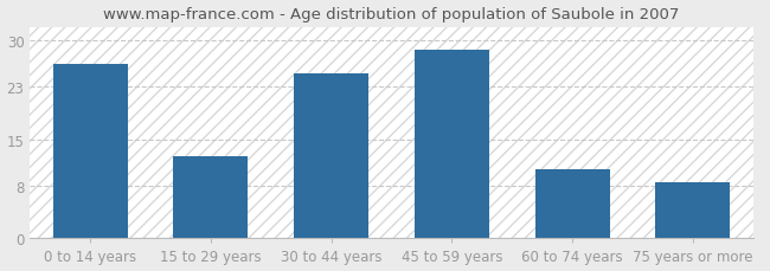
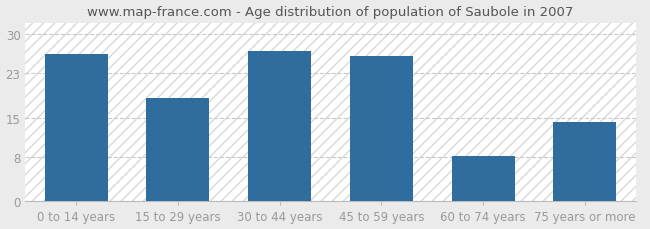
15 to 29 years: 12.5 -> 18.6
30 to 44 years: 25.0 -> 27.0
45 to 59 years: 28.5 -> 26.0
60 to 74 years: 10.5 -> 8.2
75 years or more: 8.5 -> 14.2
